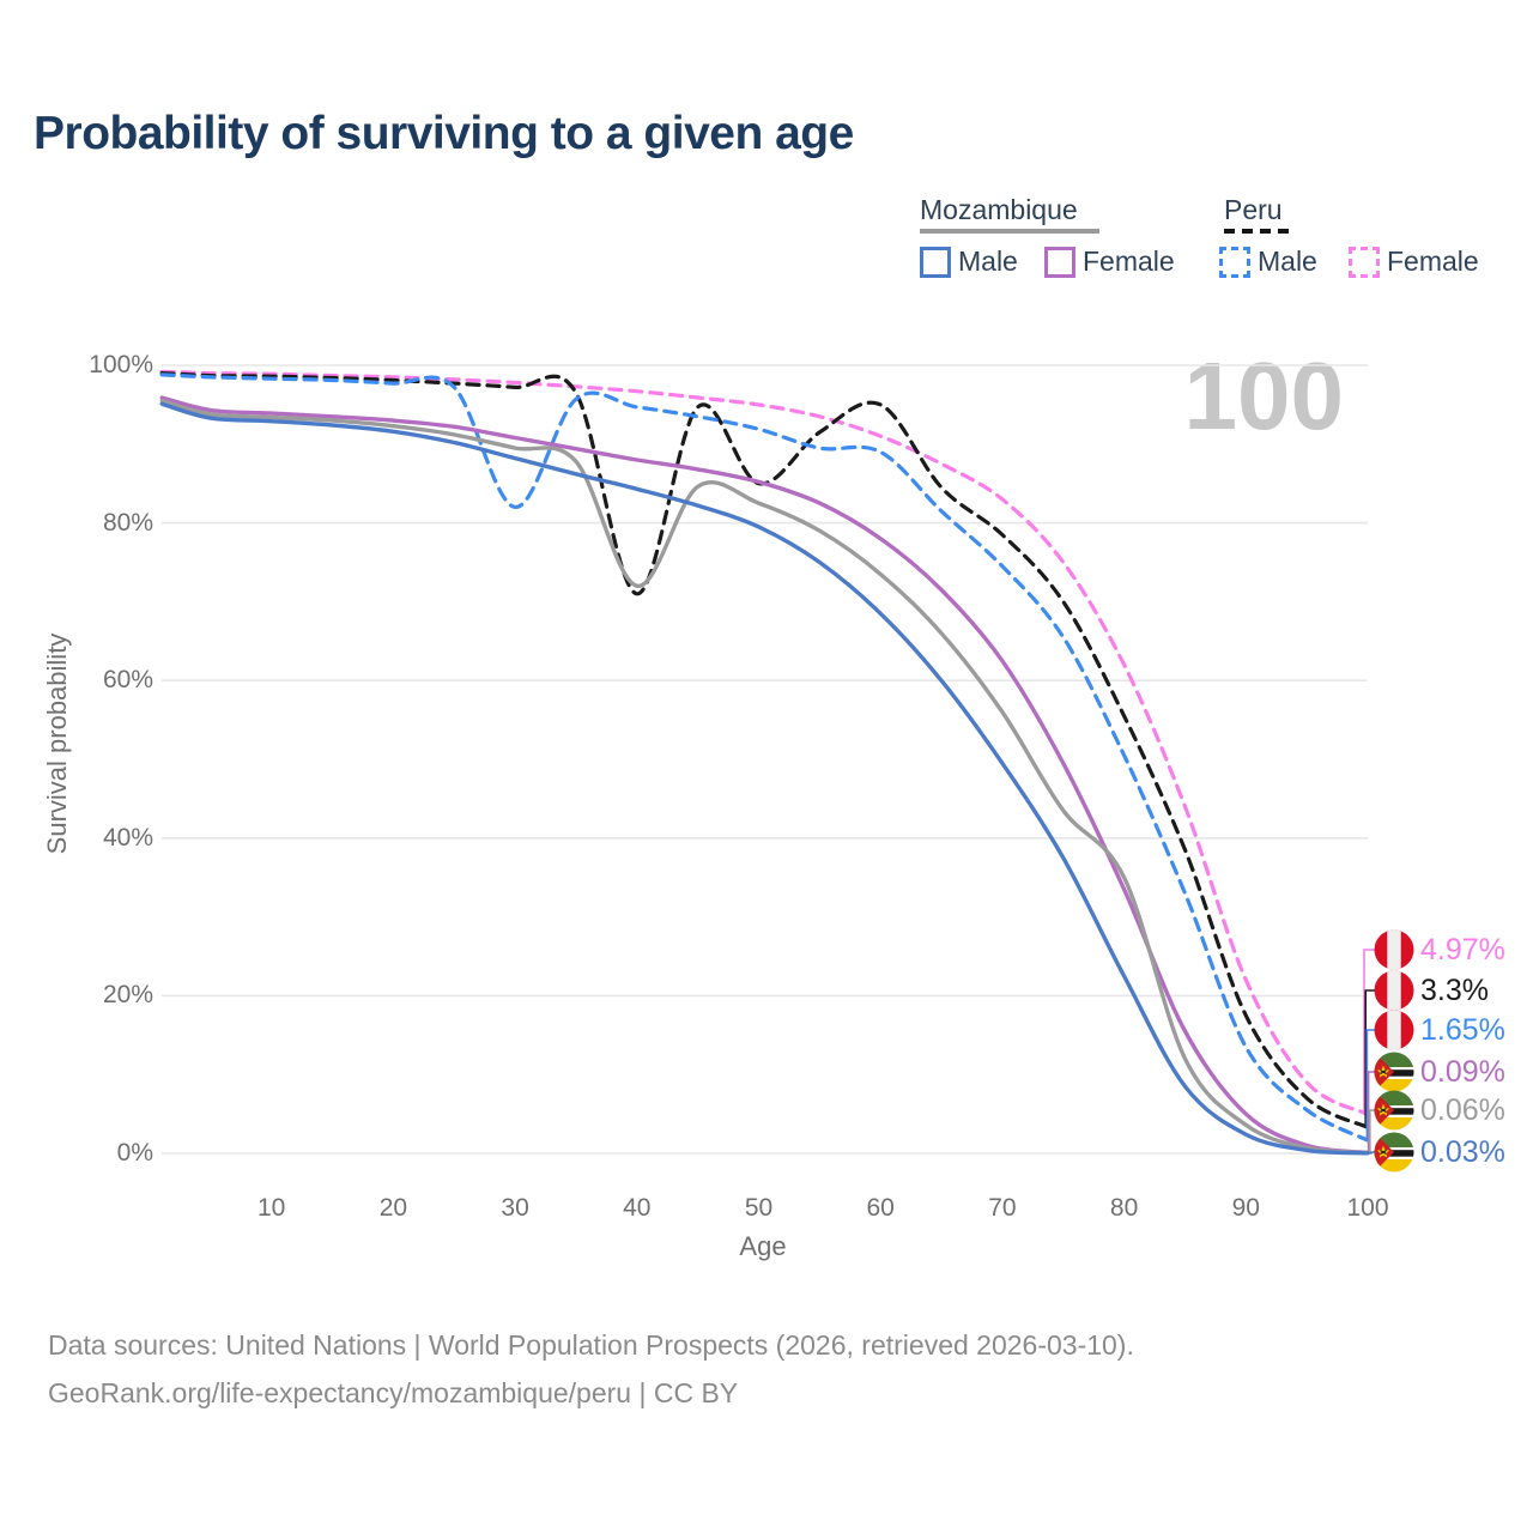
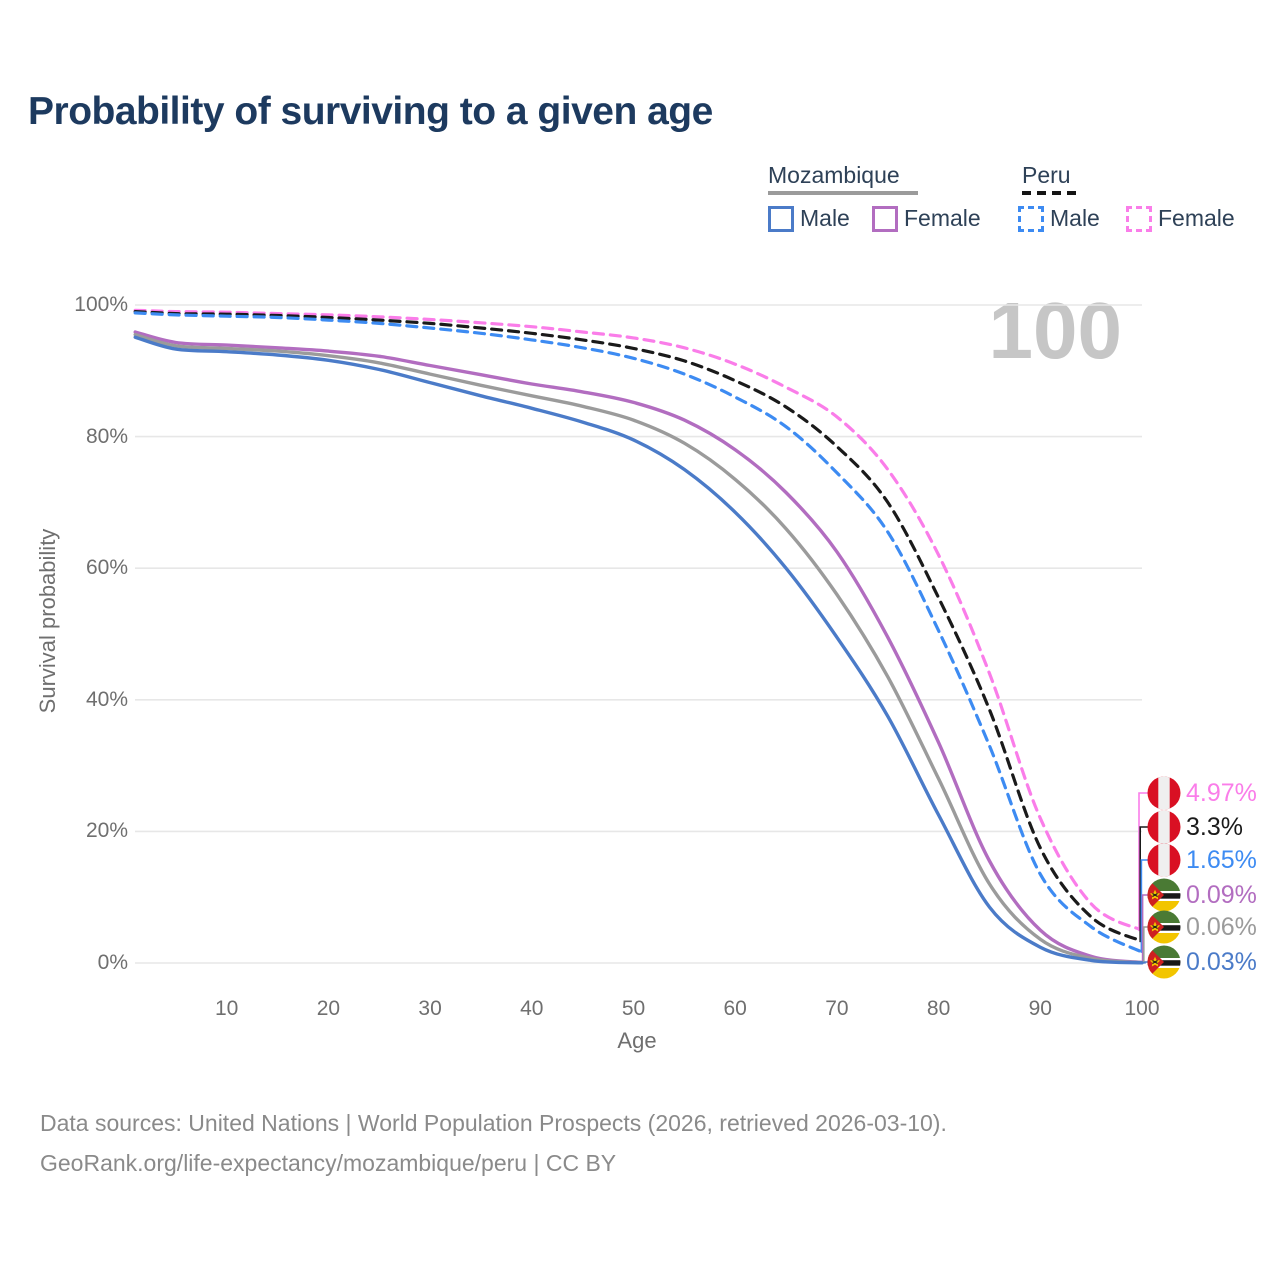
Peru Male/30: 82% -> 96%
Peru/40: 71% -> 96%
Mozambique/40: 72% -> 86%
Peru/50: 85% -> 93%
Peru/60: 95% -> 88%
Peru Male/60: 89% -> 86%
Mozambique/80: 35% -> 28%
